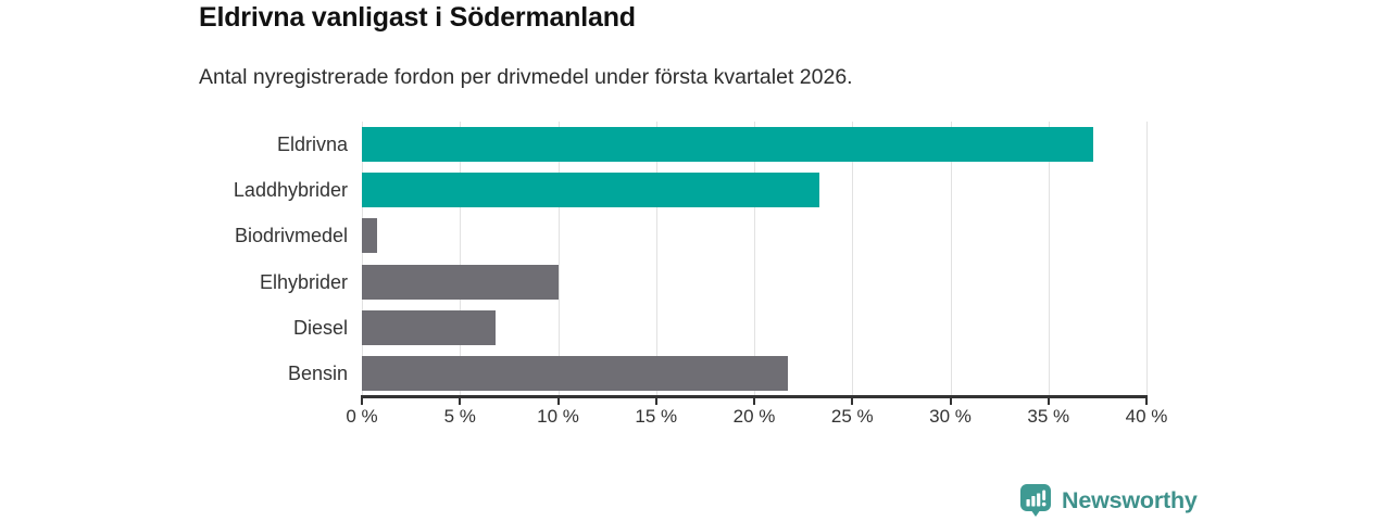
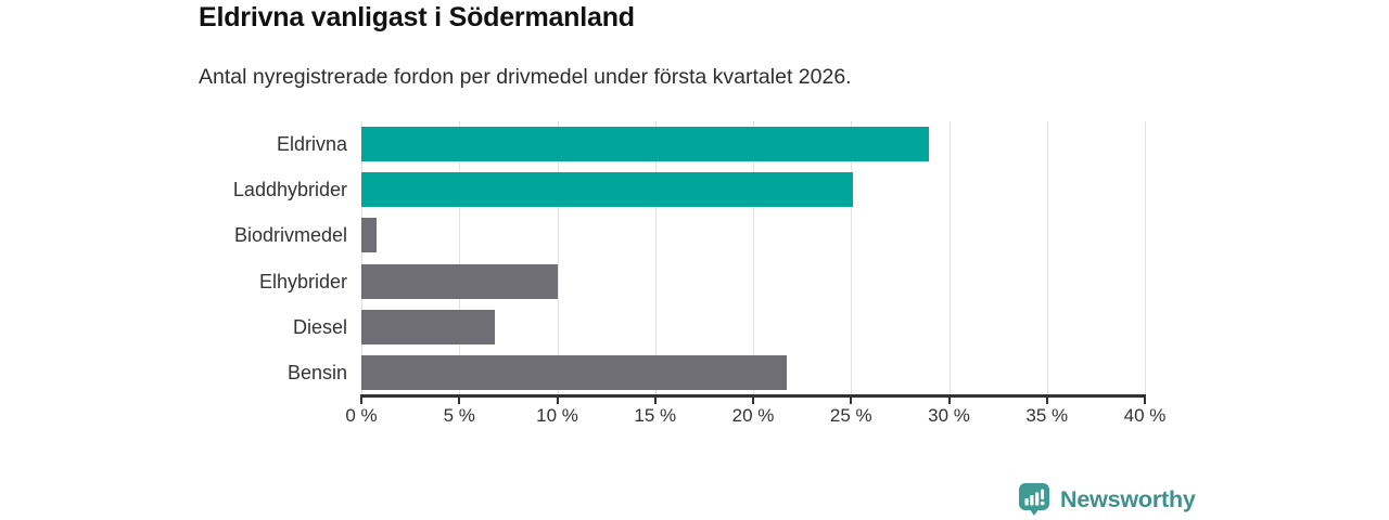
Eldrivna: 37.3% -> 29.0%
Laddhybrider: 23.3% -> 25.1%
